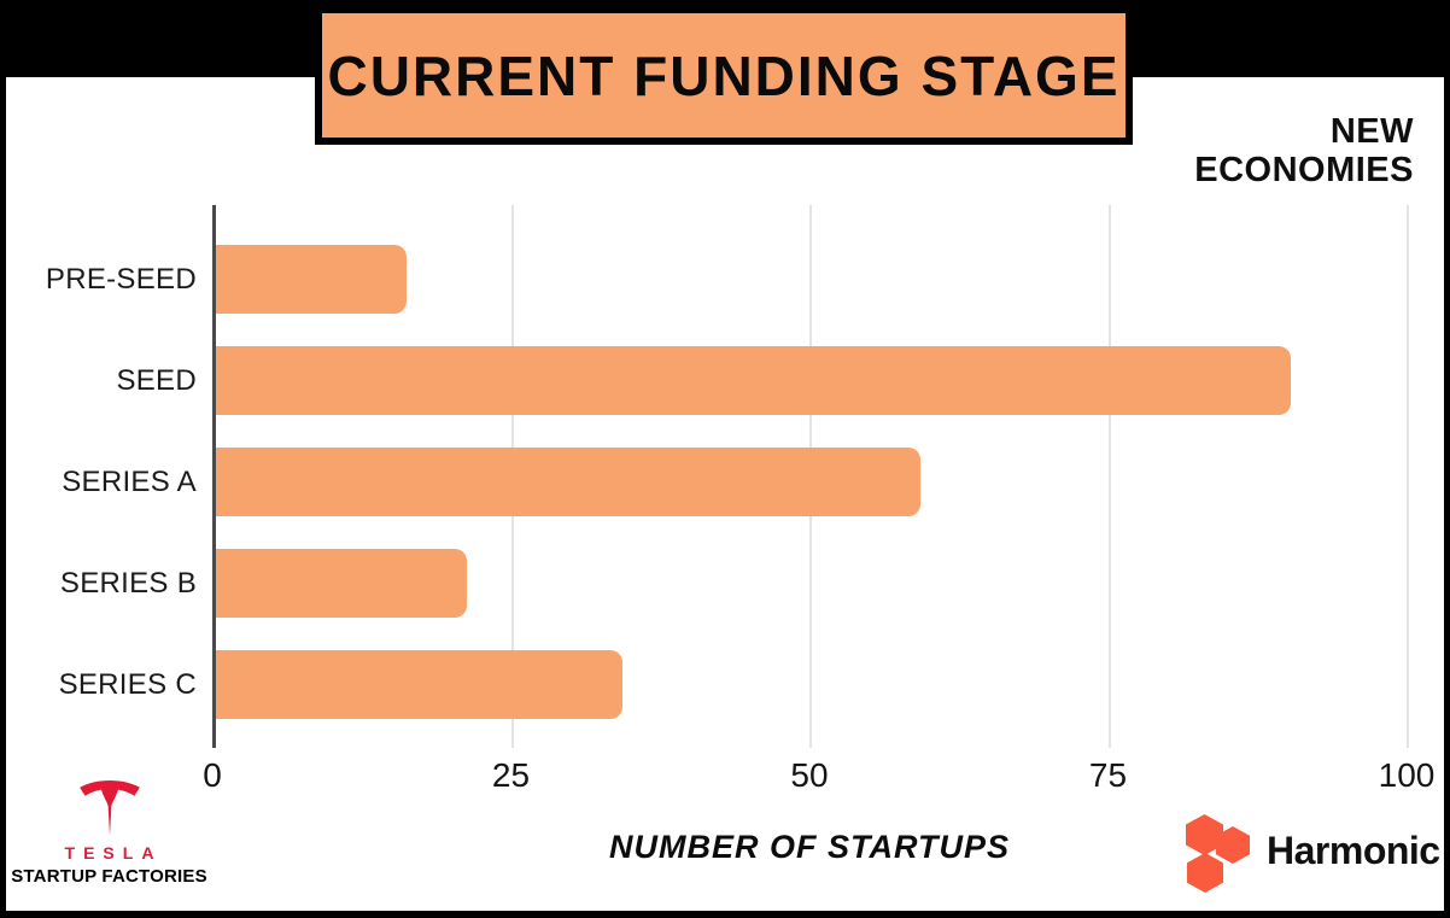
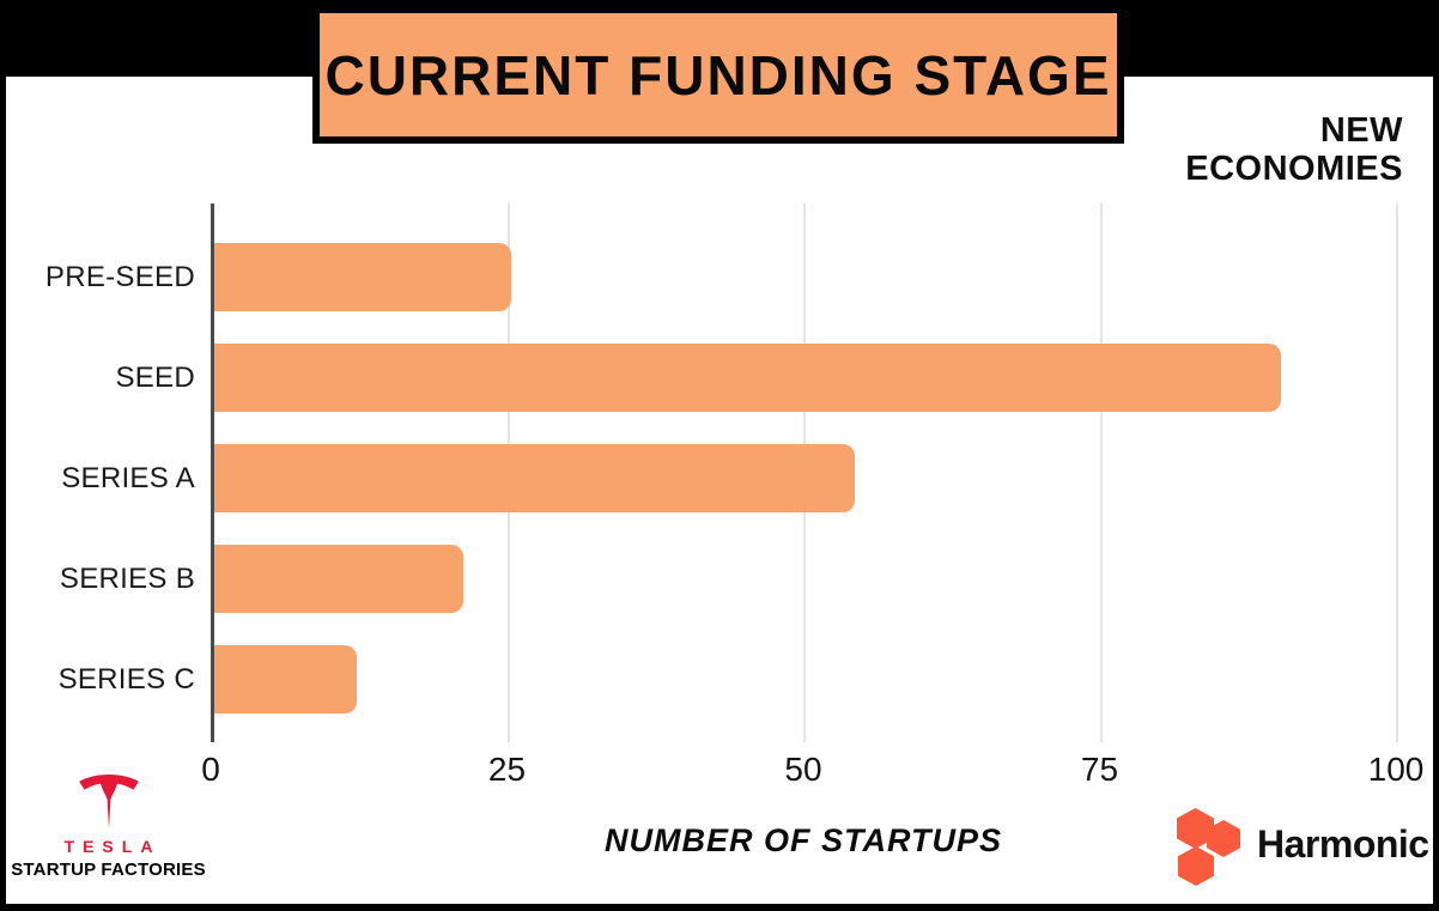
PRE-SEED: 16 -> 25
SERIES A: 59 -> 54
SERIES C: 34 -> 12
